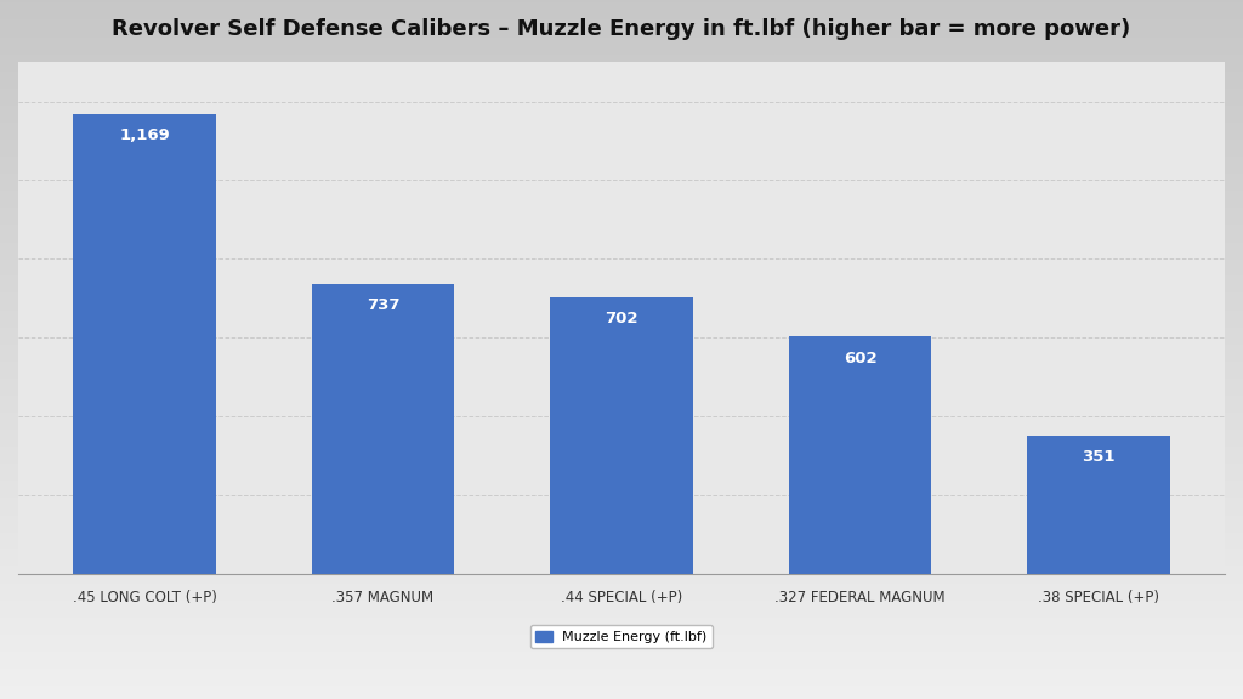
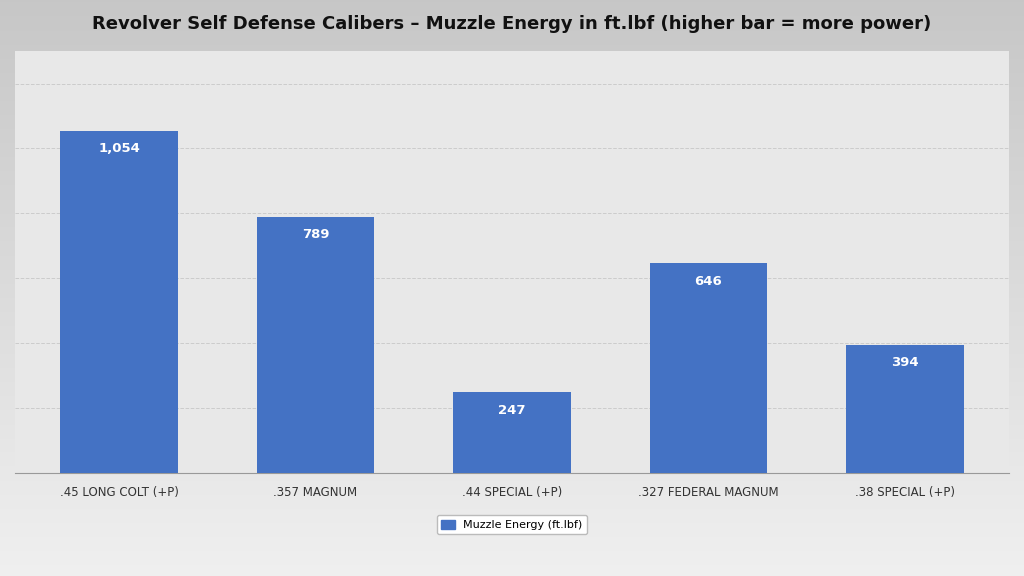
.45 LONG COLT (+P): 1,169 -> 1,054
.357 MAGNUM: 737 -> 789
.44 SPECIAL (+P): 702 -> 247
.327 FEDERAL MAGNUM: 602 -> 646
.38 SPECIAL (+P): 351 -> 394
